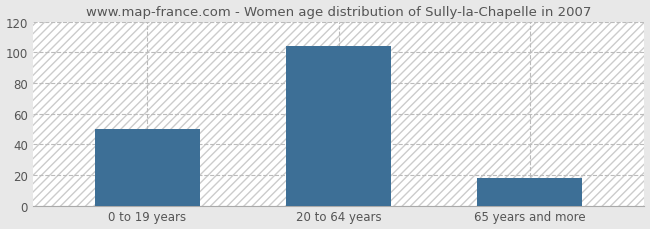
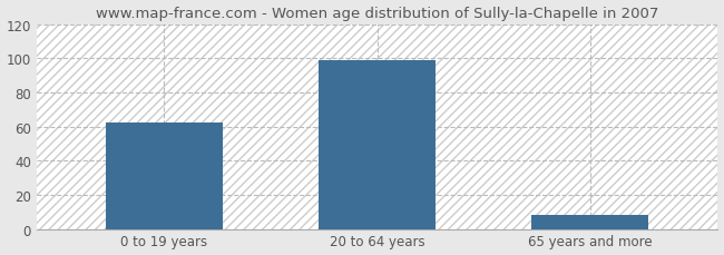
0 to 19 years: 50 -> 62
20 to 64 years: 104 -> 99
65 years and more: 18 -> 8
